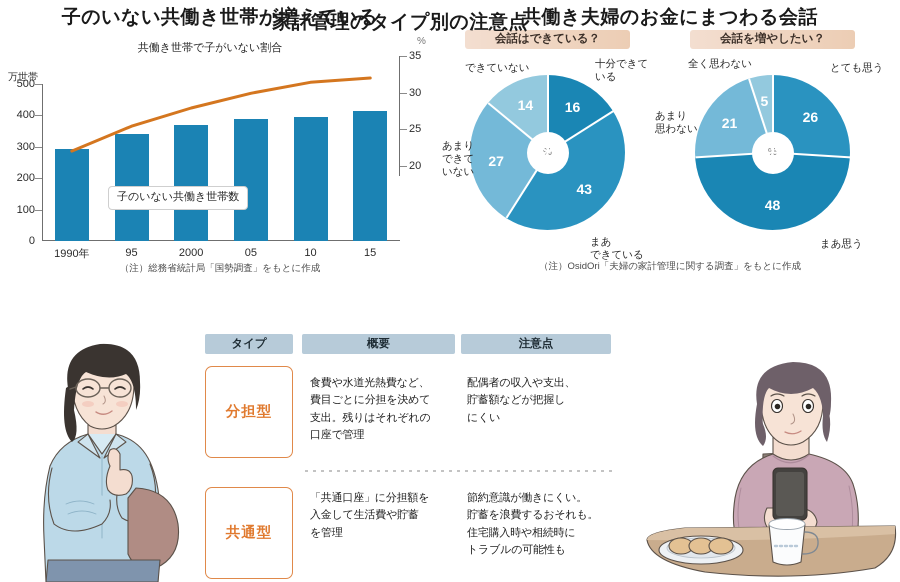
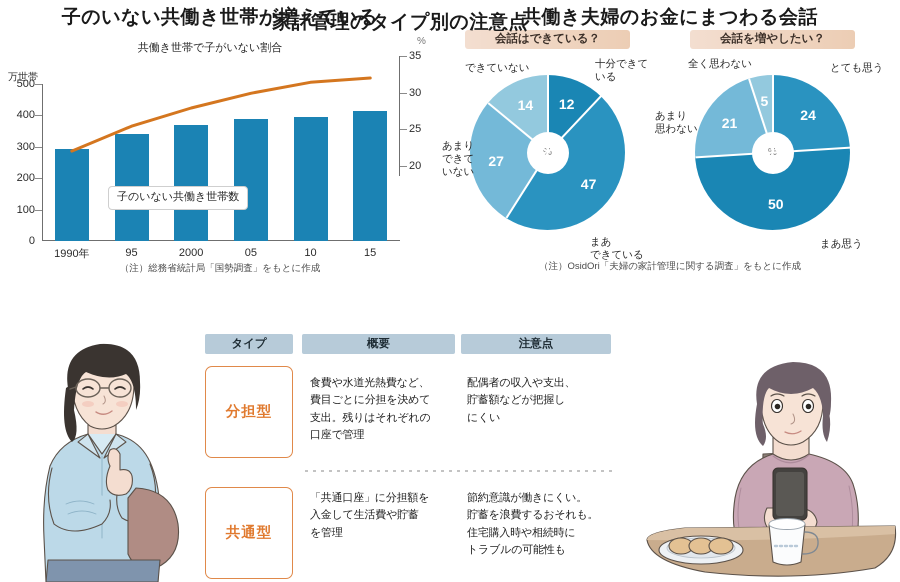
会話はできている？/十分できている: 16 -> 12
会話はできている？/まあできている: 43 -> 47
会話を増やしたい？/とても思う: 26 -> 24
会話を増やしたい？/まあ思う: 48 -> 50
